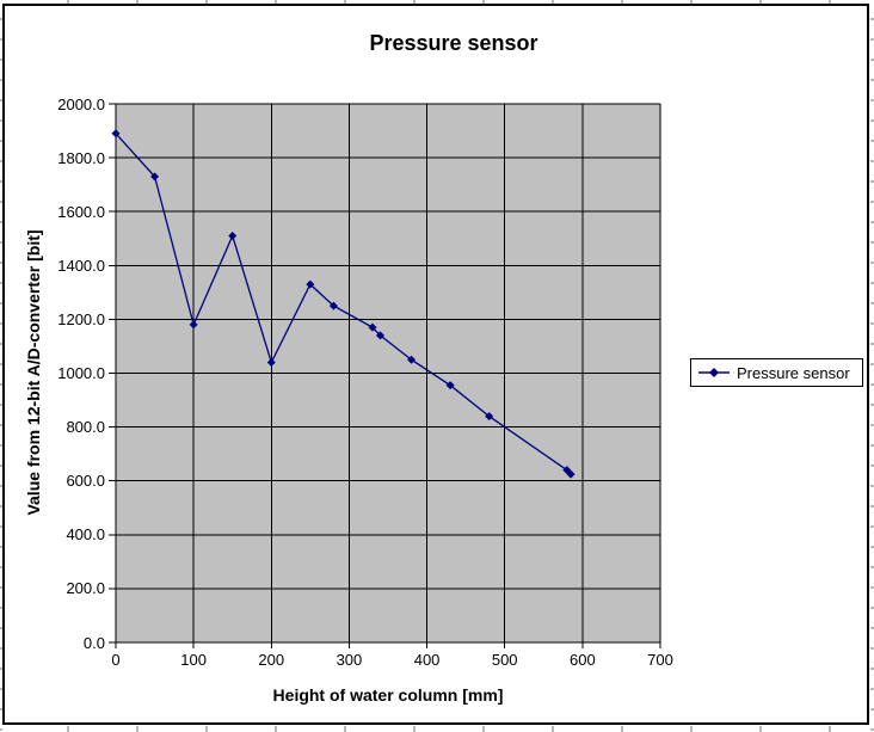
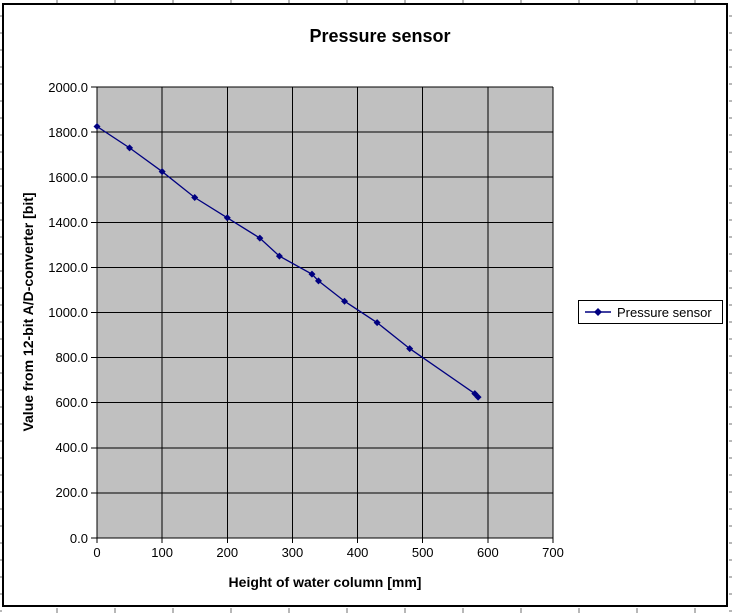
0: 1890 -> 1820
100: 1180 -> 1620
200: 1040 -> 1420
